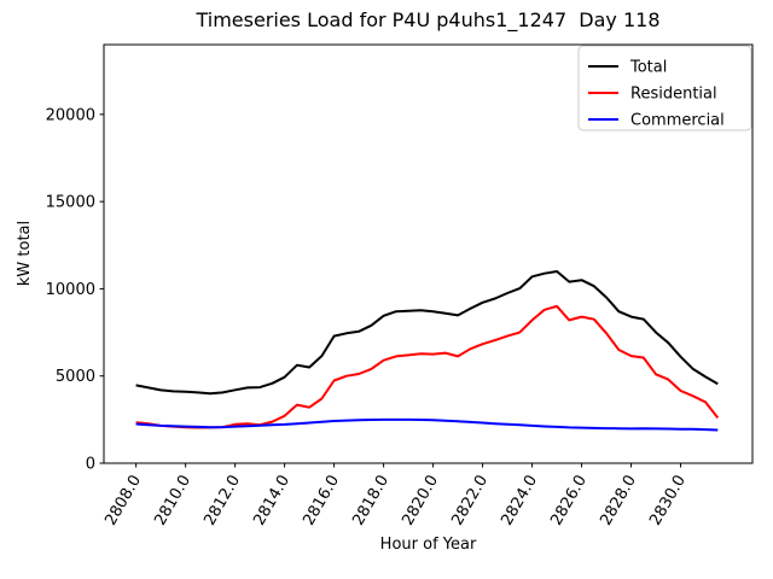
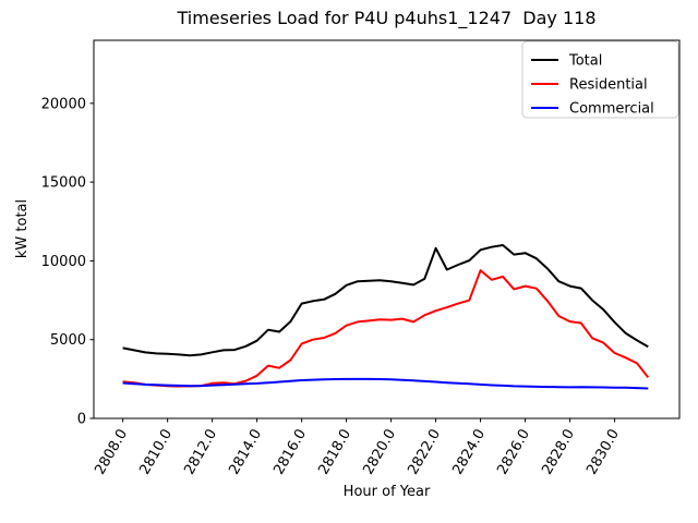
Total/2822.0: 9200 -> 10800
Residential/2824.0: 8200 -> 9400
